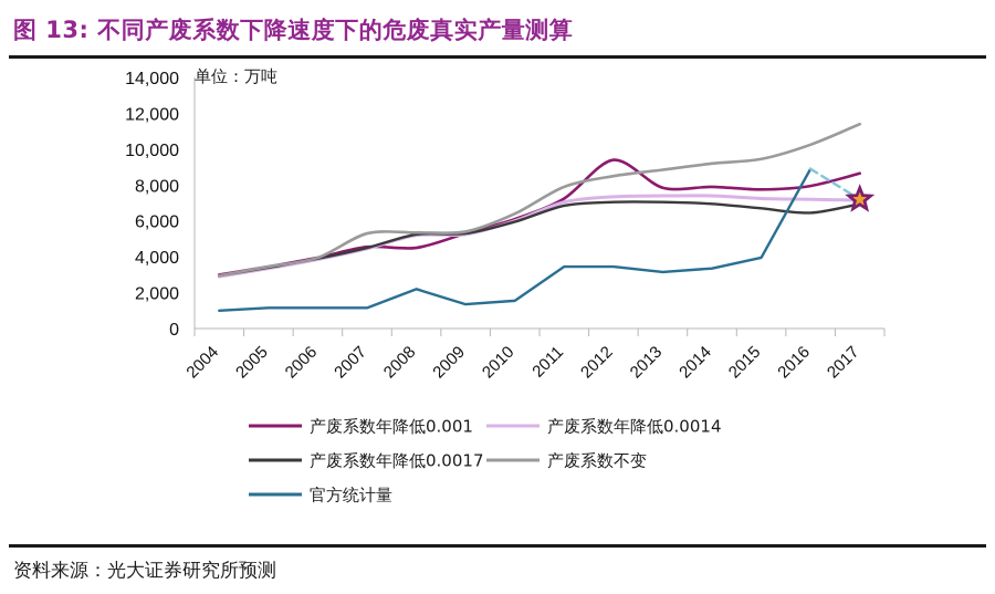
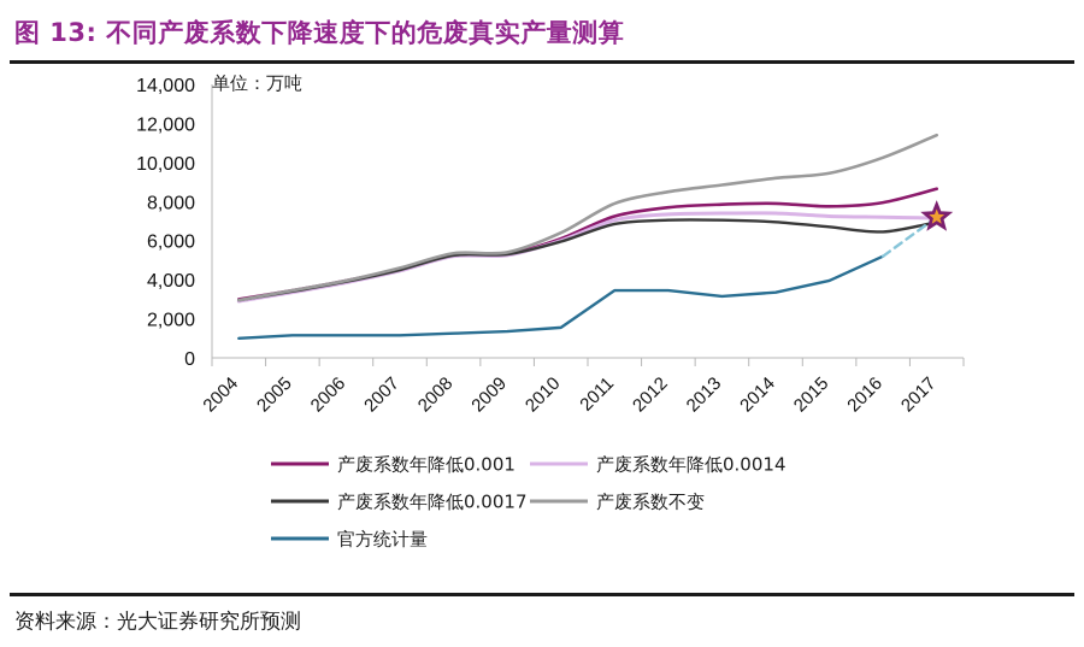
产废系数不变/2007: 5300 -> 4600
产废系数年降低0.001/2008: 4500 -> 5200
官方统计量/2008: 2200 -> 1200
产废系数年降低0.001/2012: 9400 -> 7700
官方统计量/2016: 8900 -> 5200
